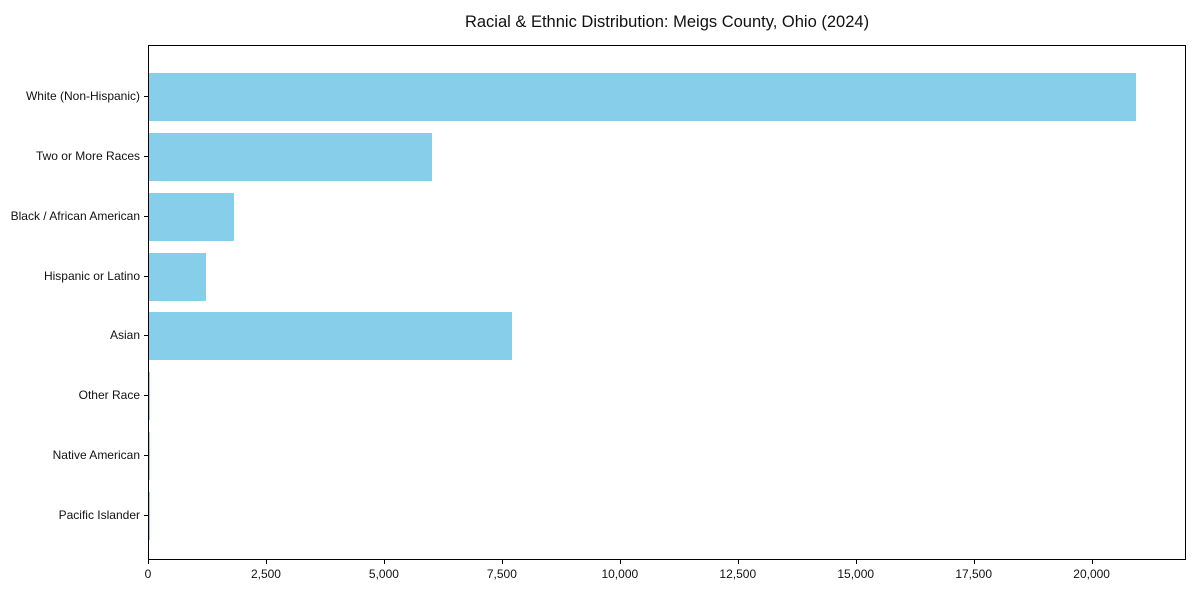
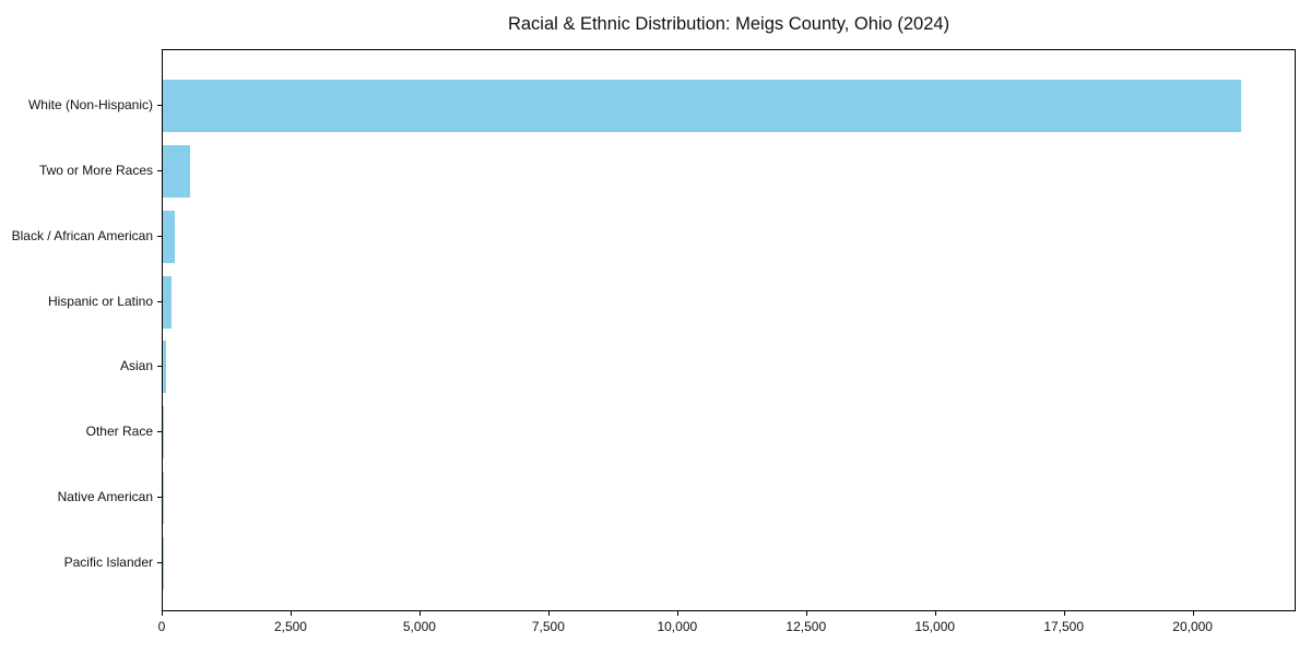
Two or More Races: 6000 -> 500
Black / African American: 1800 -> 200
Hispanic or Latino: 1200 -> 200
Asian: 7700 -> 100
